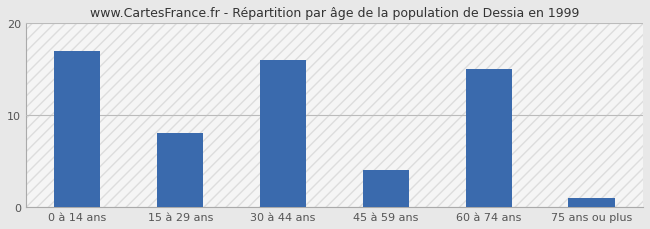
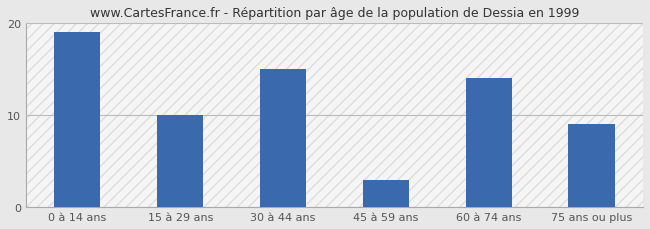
0 à 14 ans: 17 -> 19
15 à 29 ans: 8 -> 10
30 à 44 ans: 16 -> 15
45 à 59 ans: 4 -> 3
60 à 74 ans: 15 -> 14
75 ans ou plus: 1 -> 9
